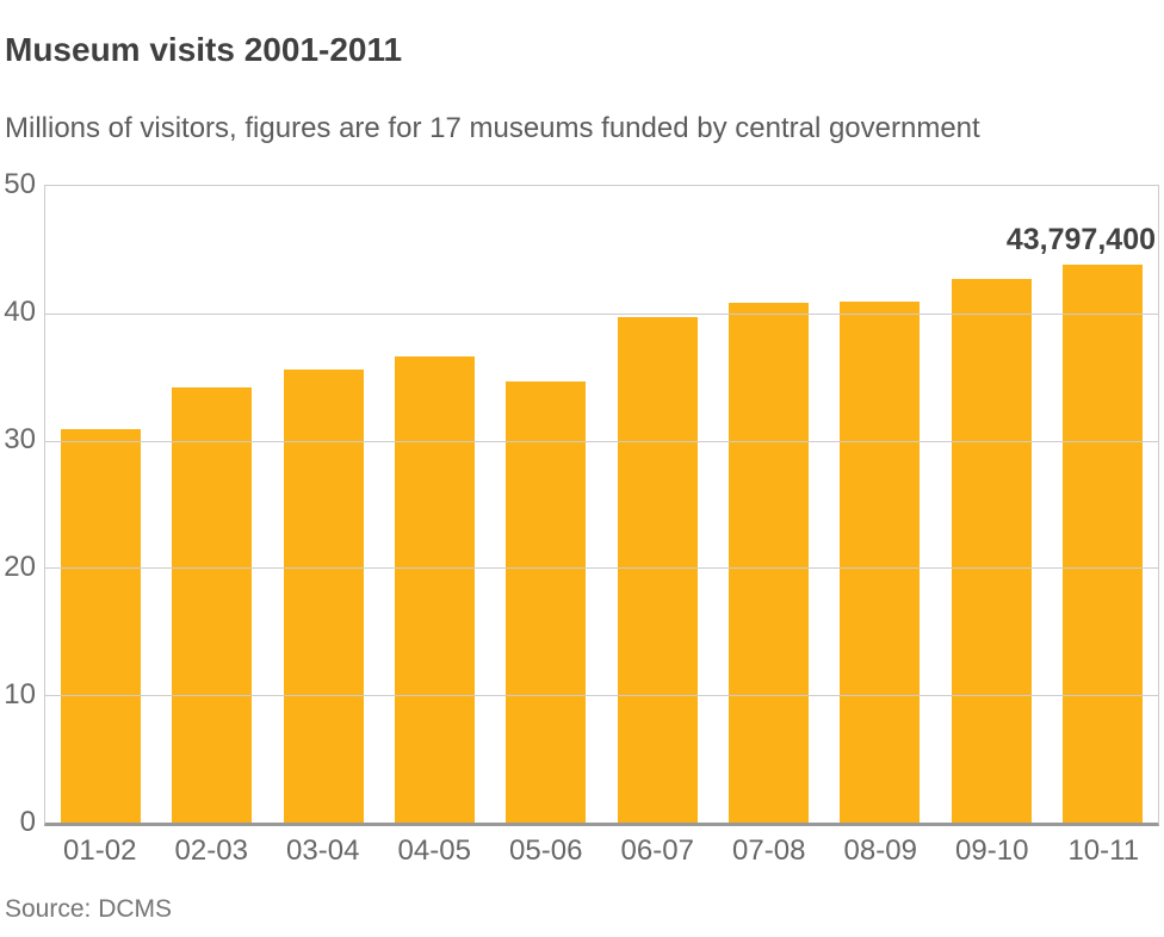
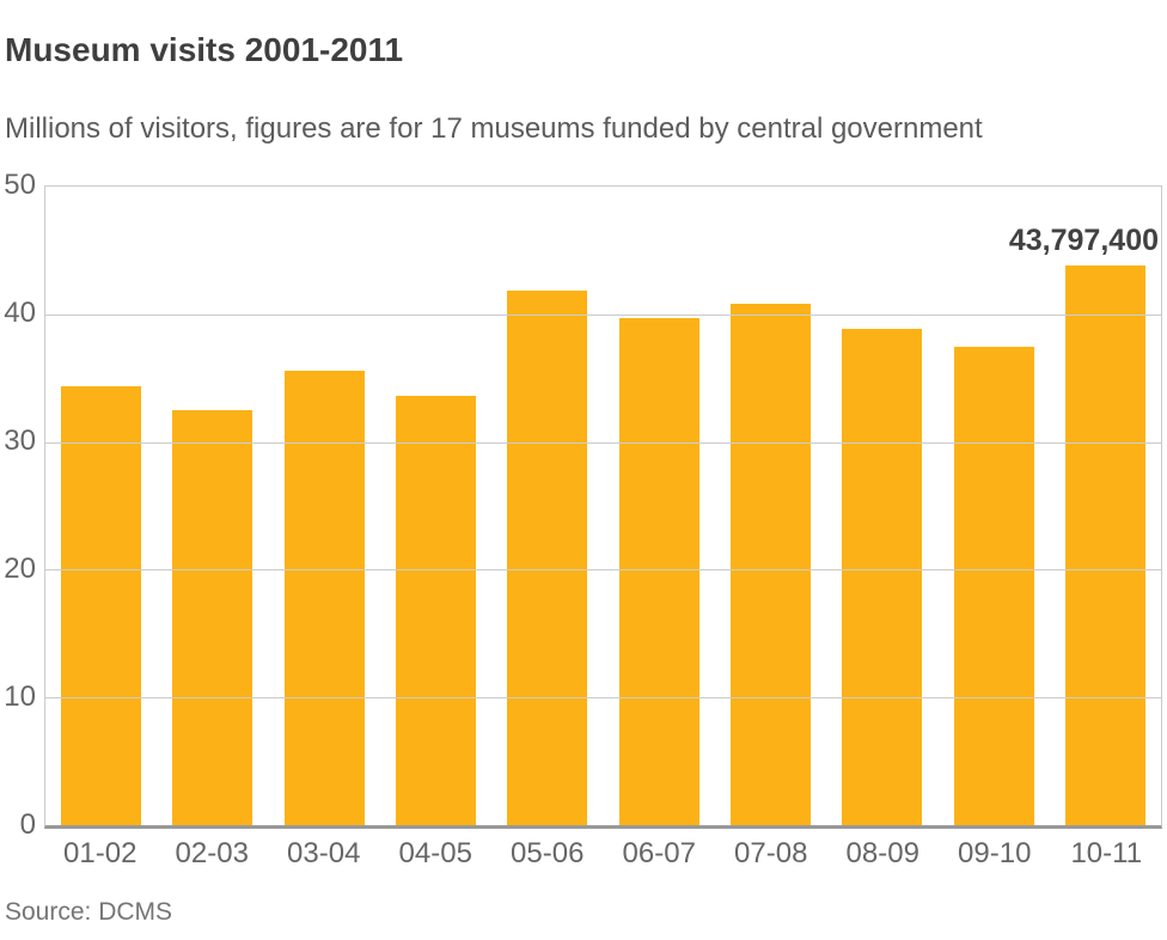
01-02: 30.9 -> 34.4
02-03: 34.2 -> 32.5
04-05: 36.6 -> 33.6
05-06: 34.6 -> 41.9
08-09: 40.9 -> 38.9
09-10: 42.7 -> 37.5
